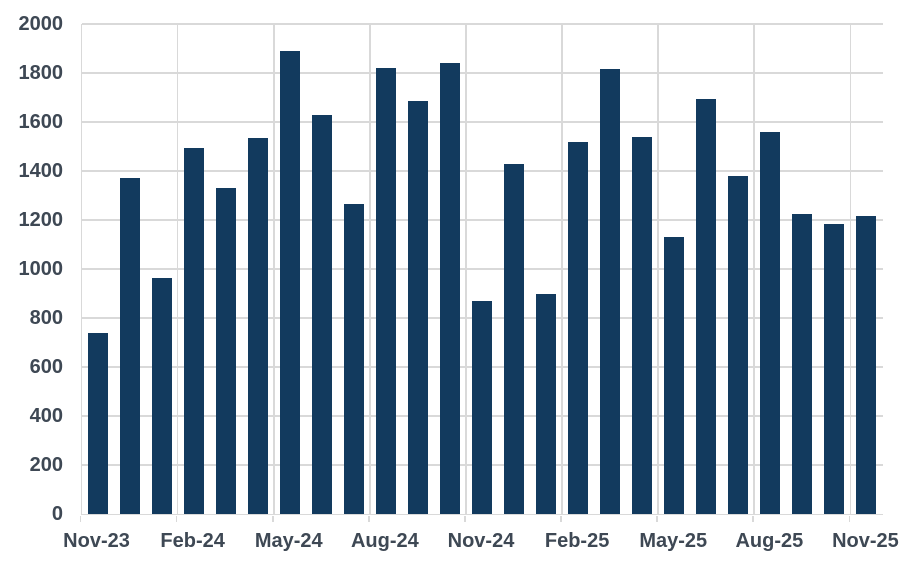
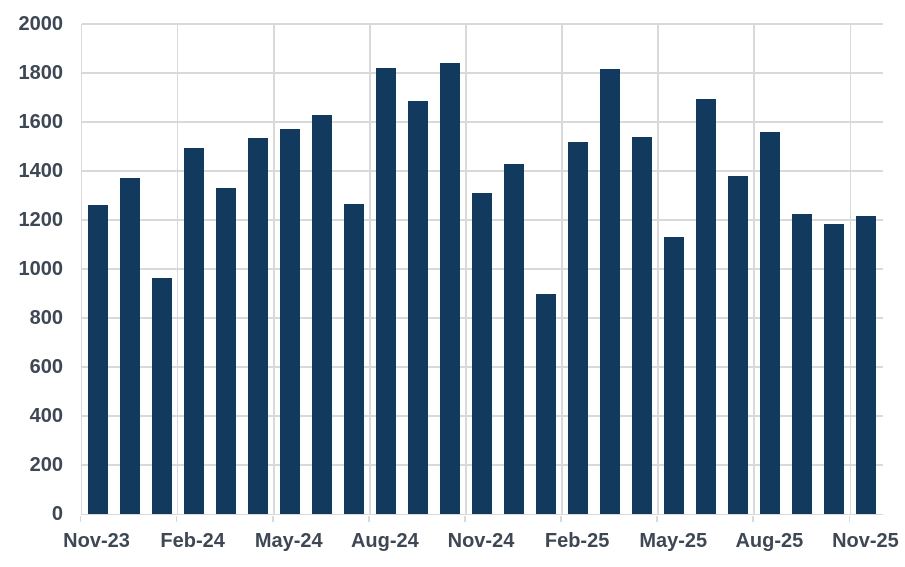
Nov-23: 740 -> 1260
May-24: 1890 -> 1570
Nov-24: 870 -> 1310
